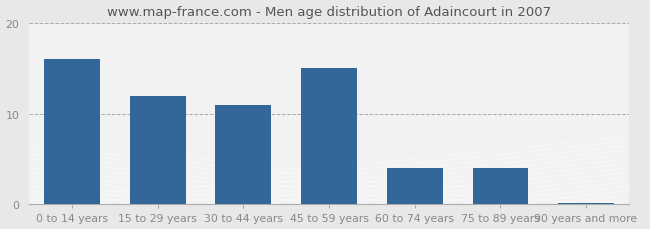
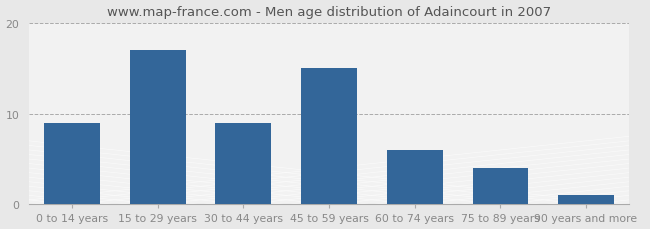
0 to 14 years: 16.0 -> 9.0
15 to 29 years: 12.0 -> 17.0
30 to 44 years: 11.0 -> 9.0
60 to 74 years: 4.0 -> 6.0
90 years and more: 0.2 -> 1.0
